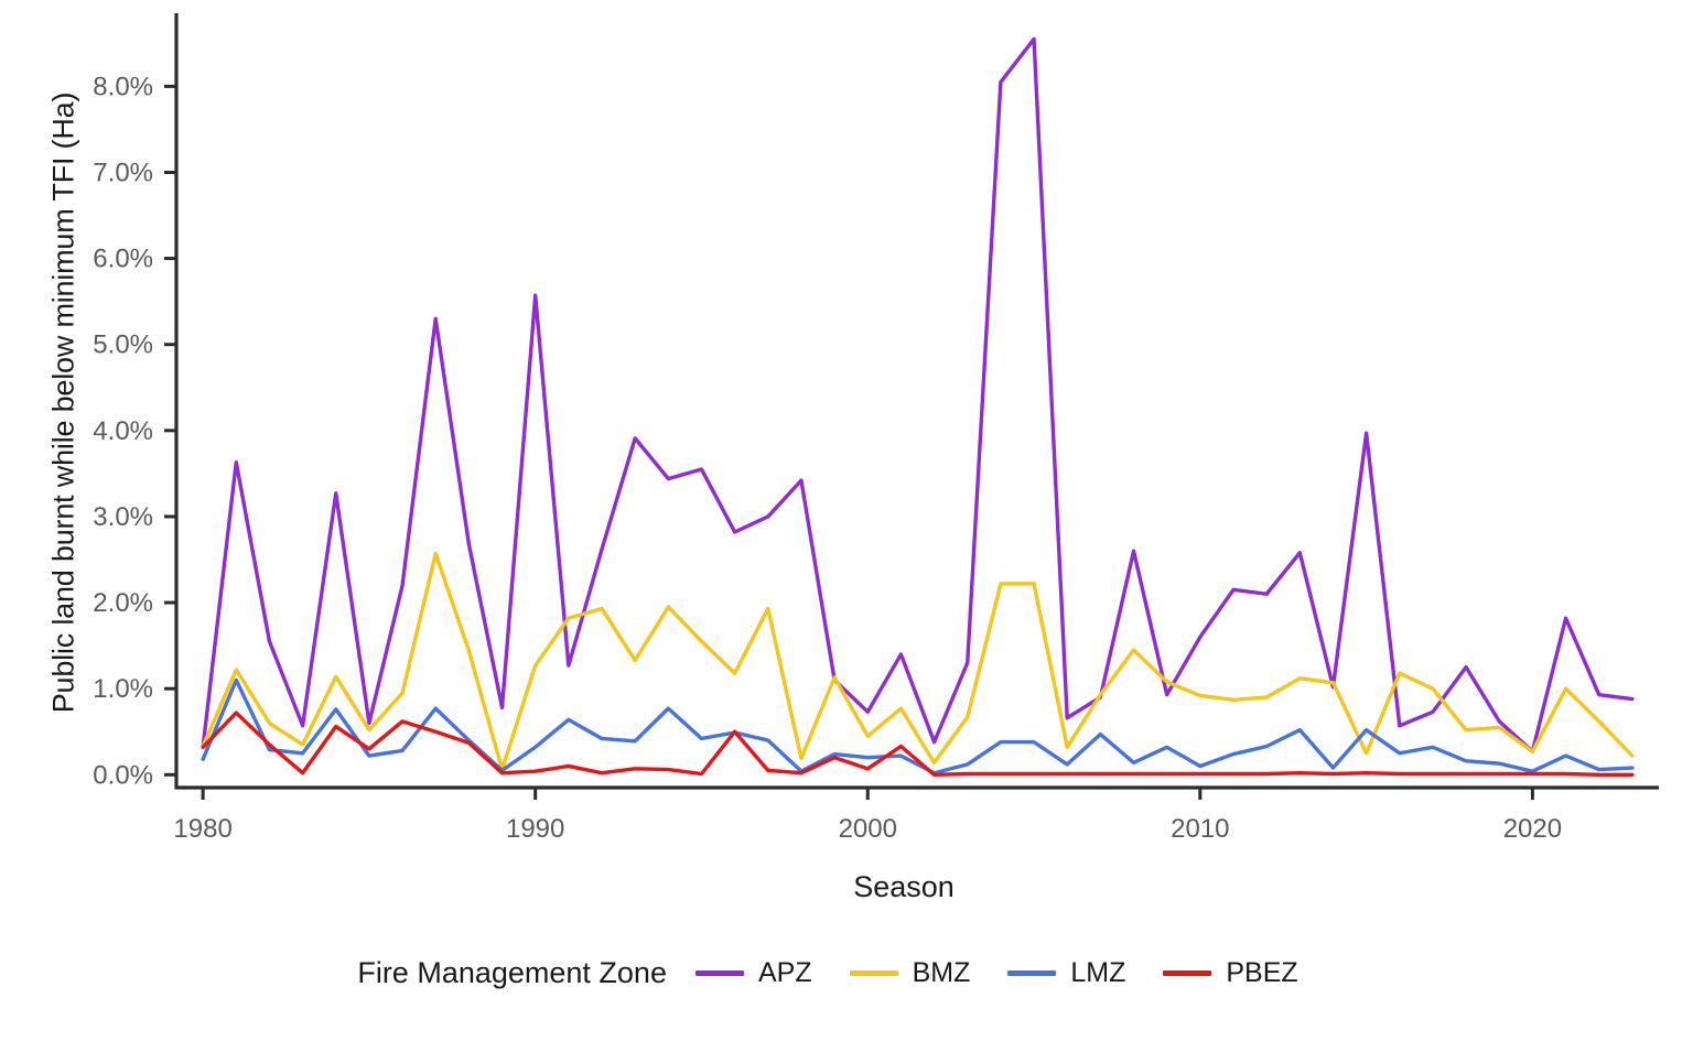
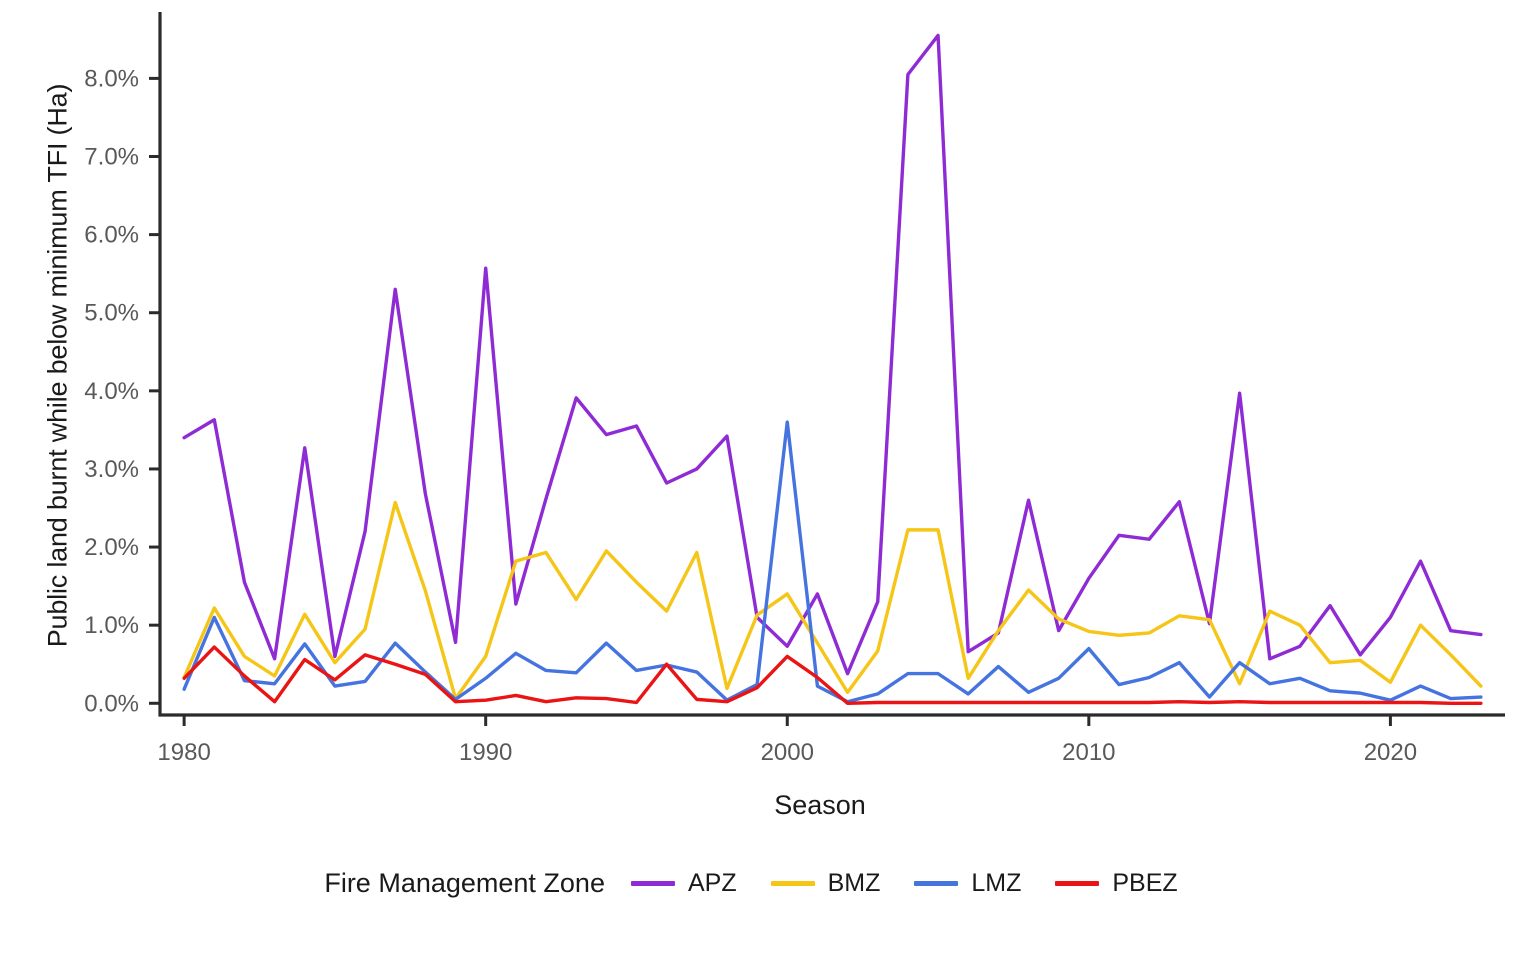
APZ/1980: 0.3% -> 3.4%
BMZ/1990: 1.3% -> 0.6%
BMZ/2000: 0.5% -> 1.4%
LMZ/2000: 0.2% -> 3.6%
PBEZ/2000: 0.1% -> 0.6%
LMZ/2010: 0.1% -> 0.7%
APZ/2020: 0.3% -> 1.1%
